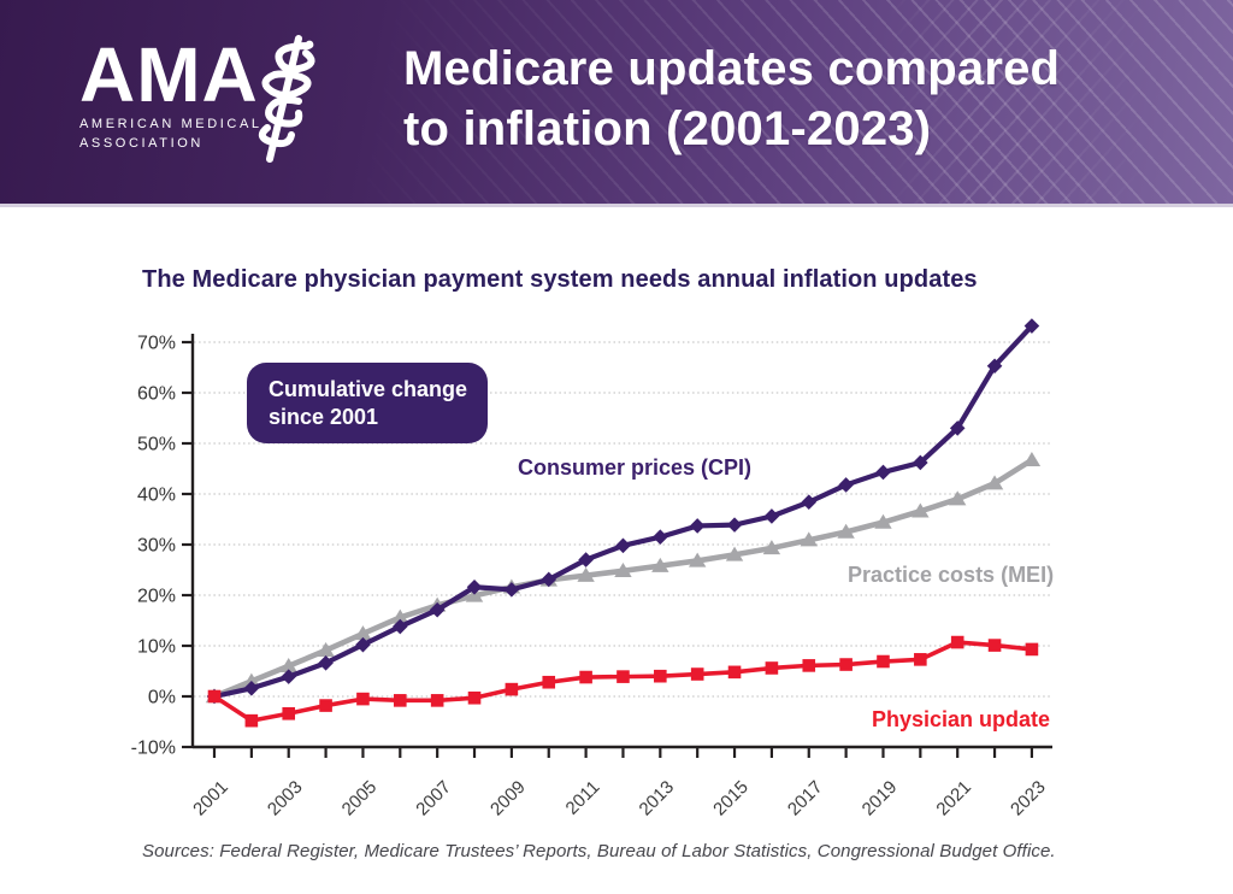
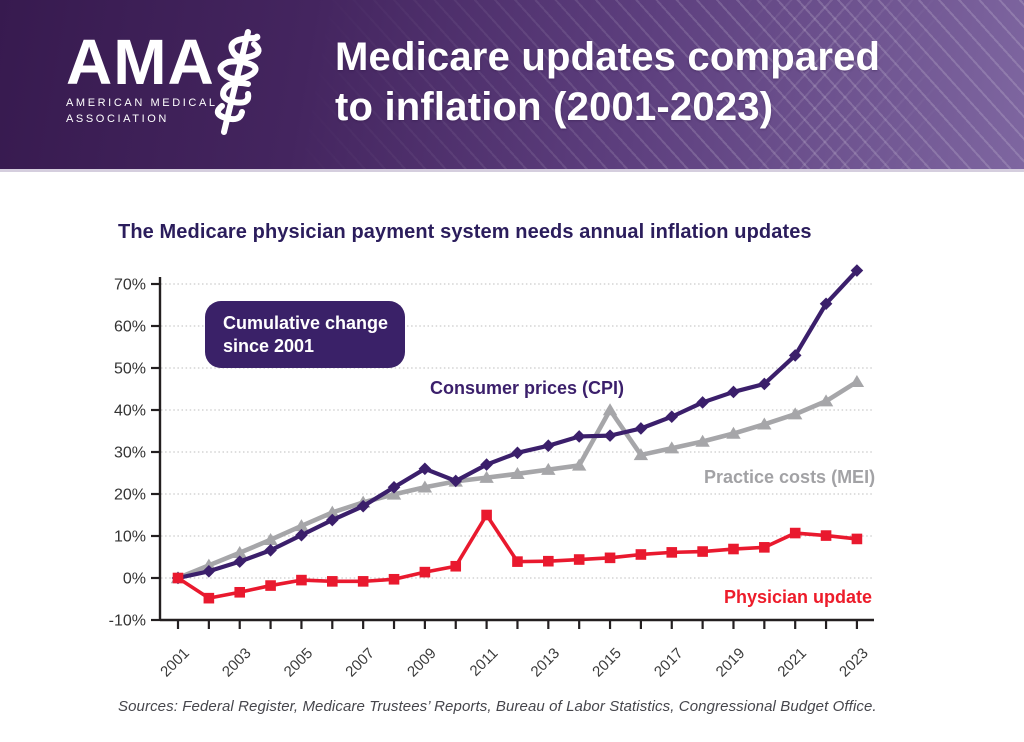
Consumer prices (CPI)/2009: 21% -> 26%
Physician update/2011: 4% -> 15%
Practice costs (MEI)/2015: 28% -> 40%
